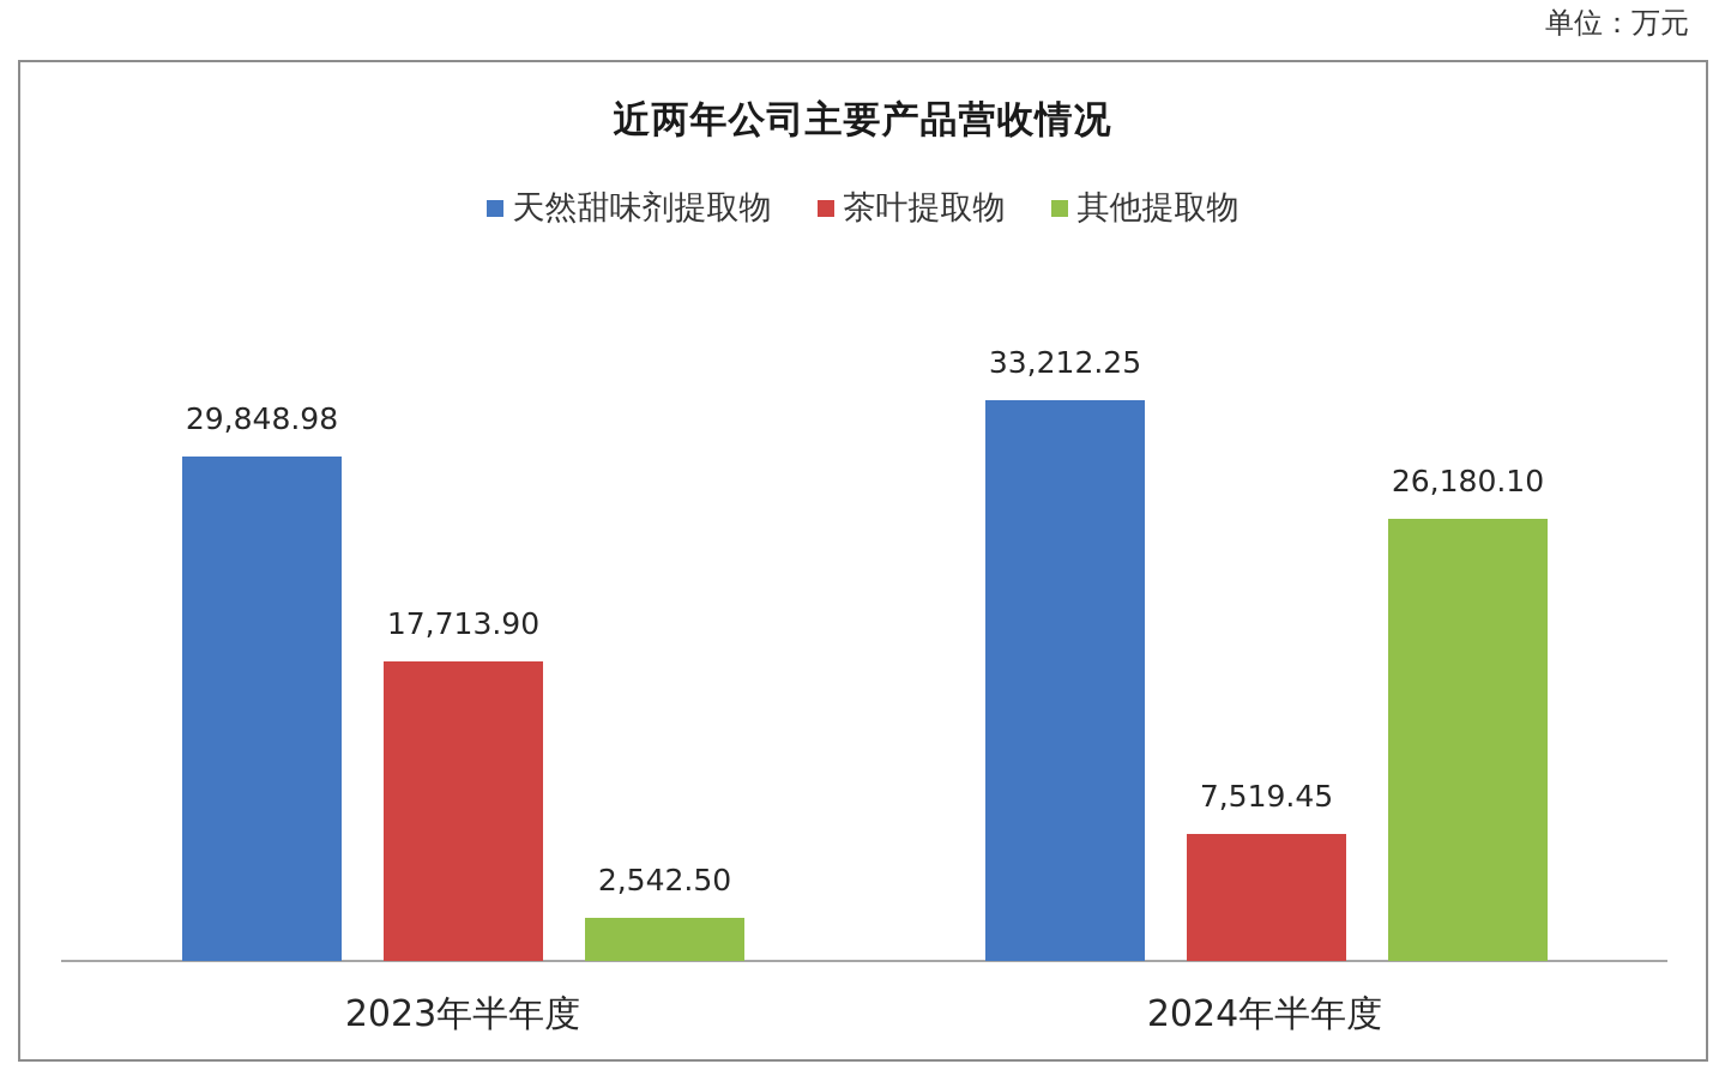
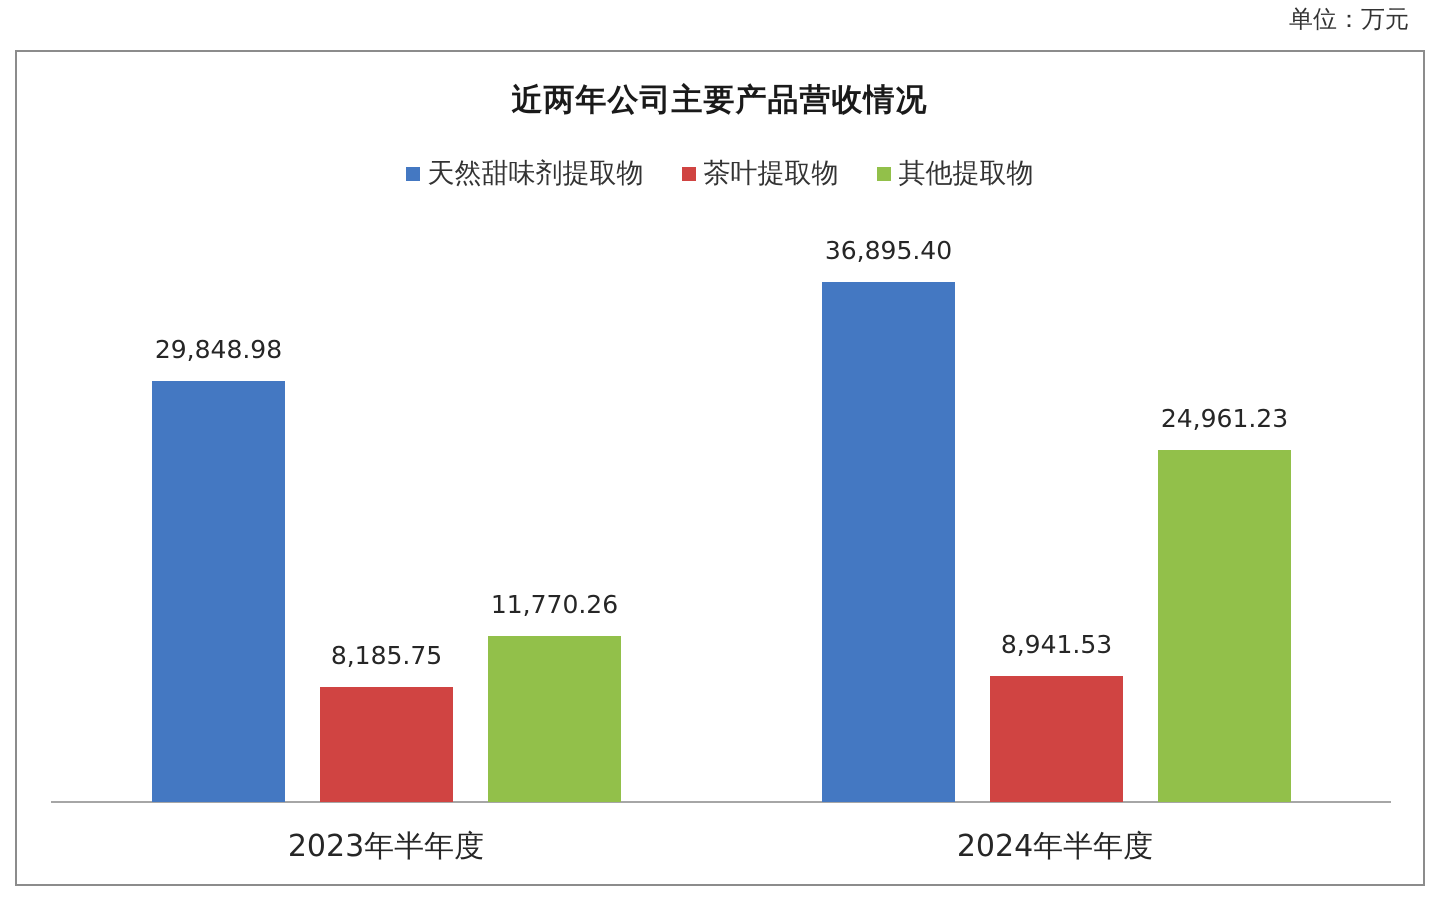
茶叶提取物/2023年半年度: 17,713.90 -> 8,185.75
其他提取物/2023年半年度: 2,542.50 -> 11,770.26
天然甜味剂提取物/2024年半年度: 33,212.25 -> 36,895.40
茶叶提取物/2024年半年度: 7,519.45 -> 8,941.53
其他提取物/2024年半年度: 26,180.10 -> 24,961.23
